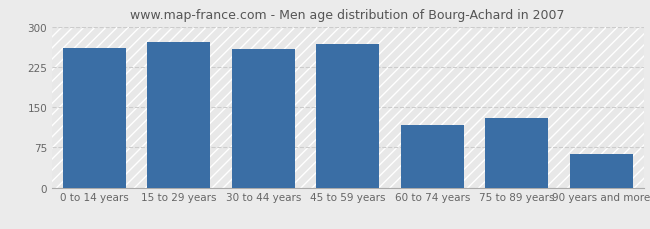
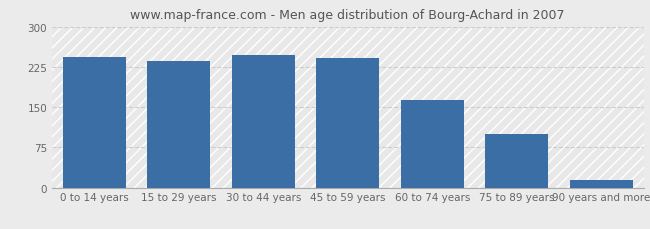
0 to 14 years: 260 -> 243
15 to 29 years: 272 -> 236
30 to 44 years: 258 -> 248
45 to 59 years: 268 -> 241
60 to 74 years: 116 -> 163
75 to 89 years: 130 -> 100
90 years and more: 62 -> 14
